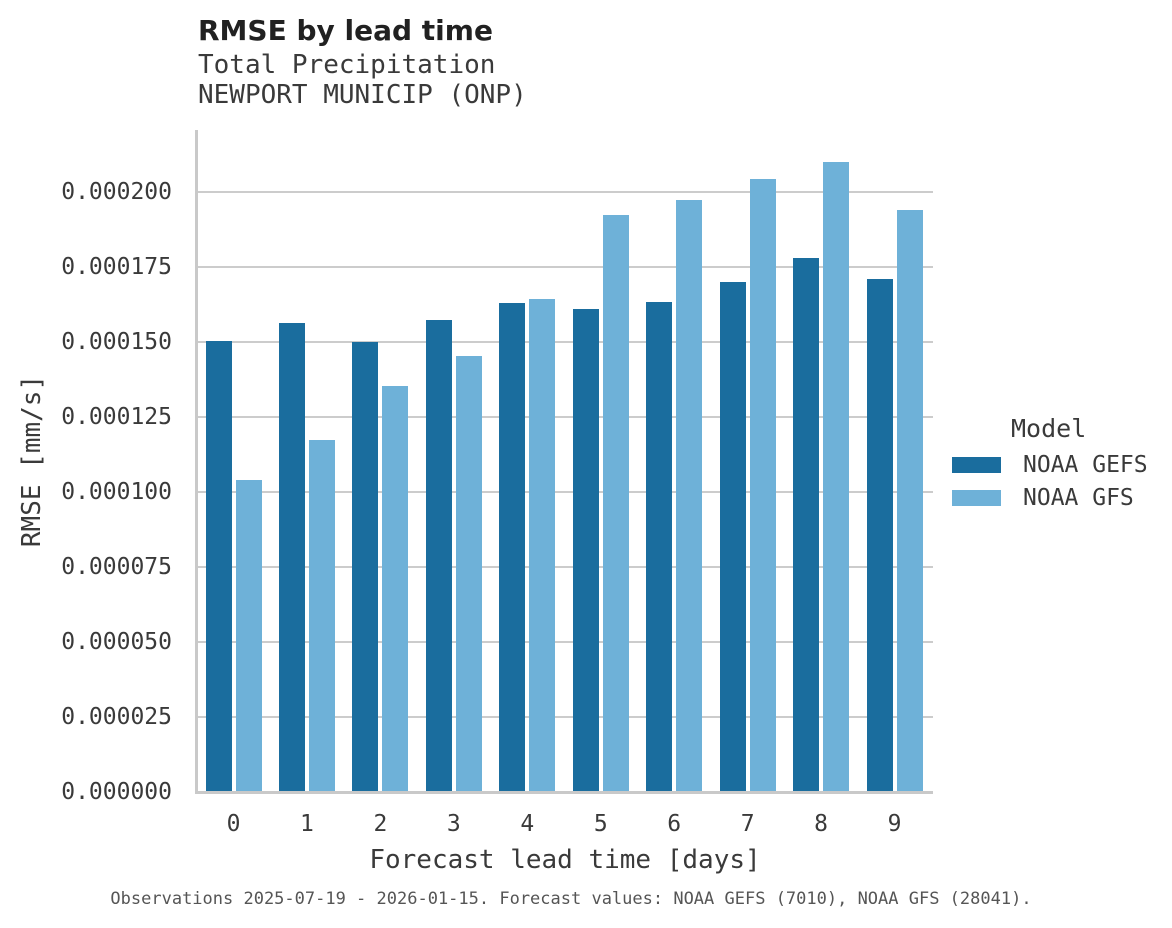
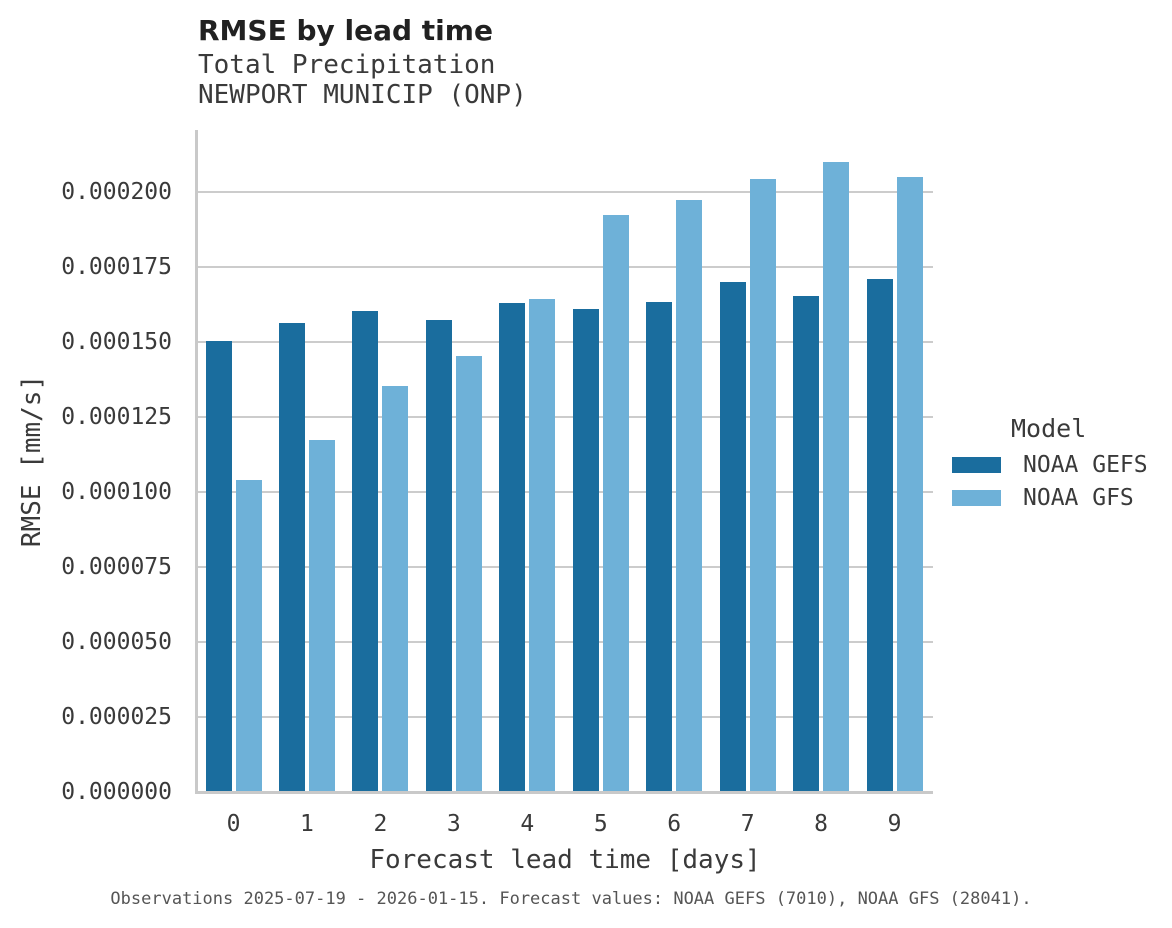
NOAA GEFS/2: 0.000150 -> 0.000160
NOAA GEFS/8: 0.000178 -> 0.000166
NOAA GFS/9: 0.000194 -> 0.000205
